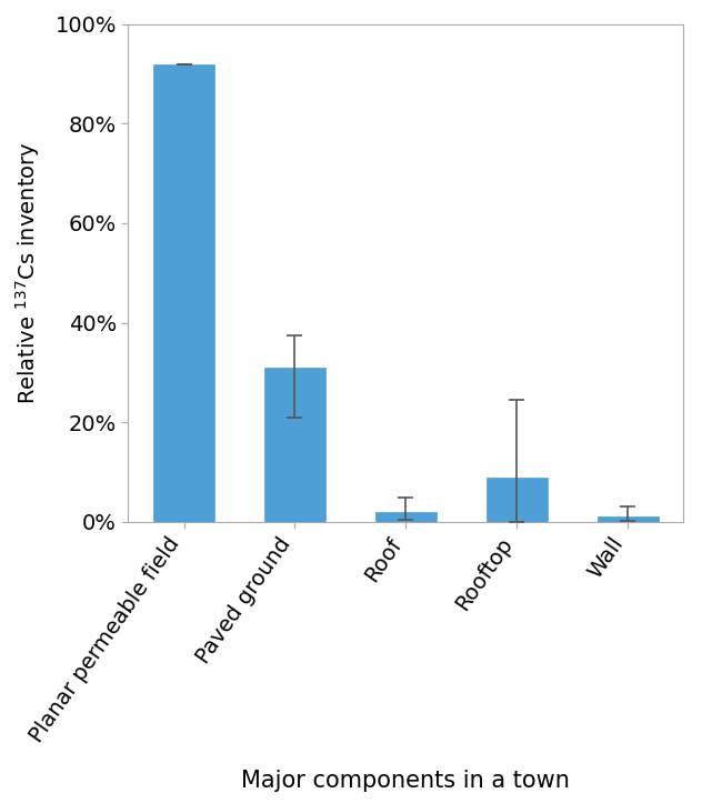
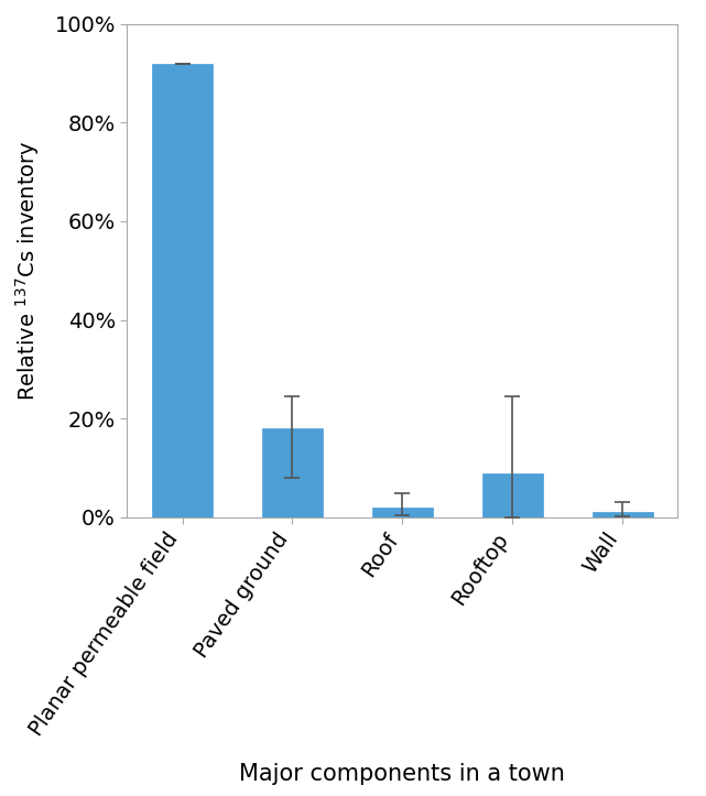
Paved ground: 31% -> 18%
